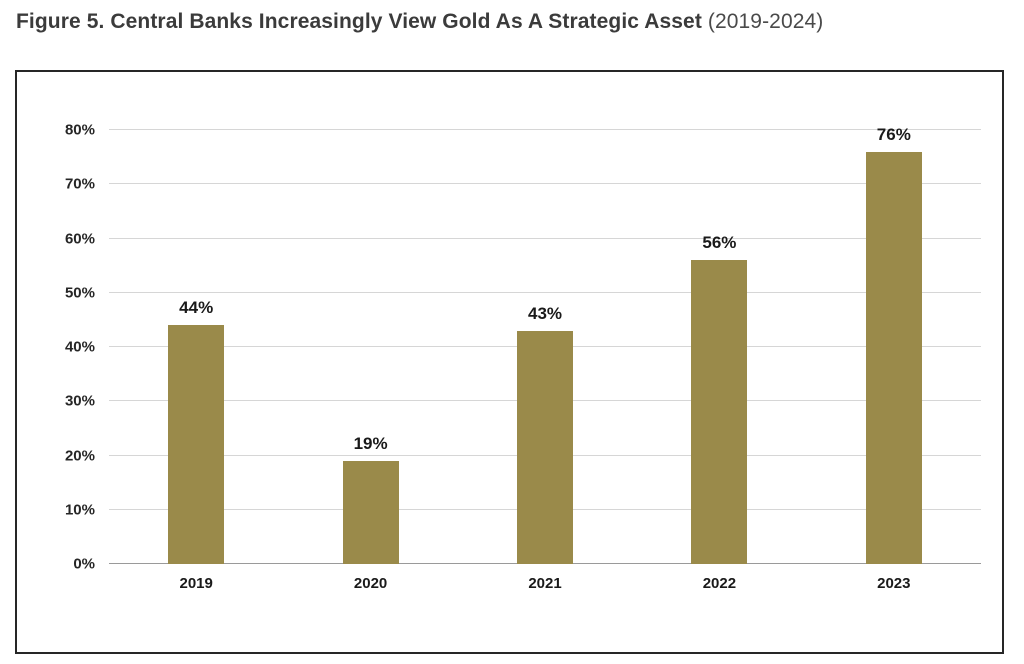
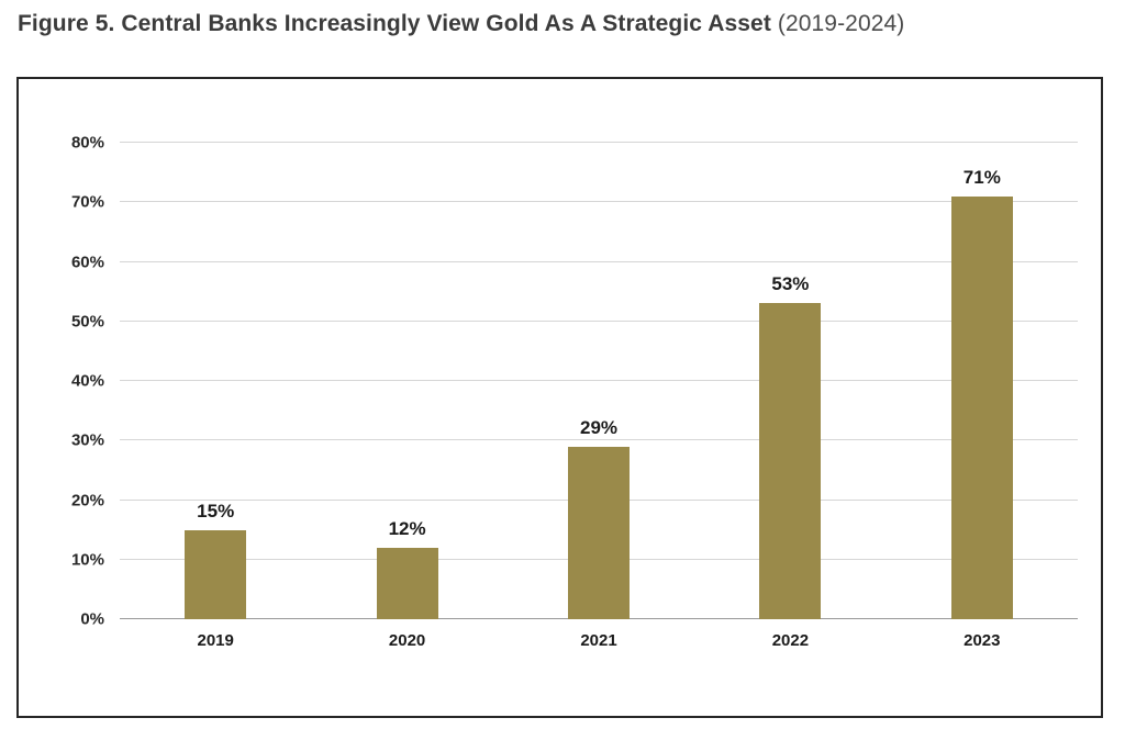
2019: 44% -> 15%
2020: 19% -> 12%
2021: 43% -> 29%
2022: 56% -> 53%
2023: 76% -> 71%
